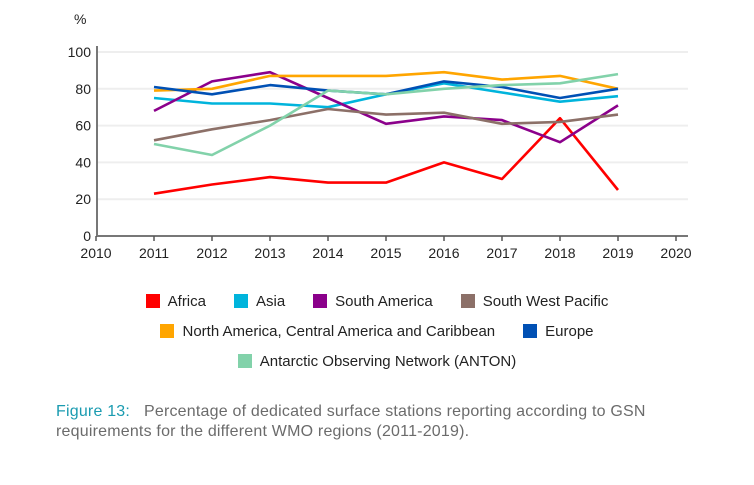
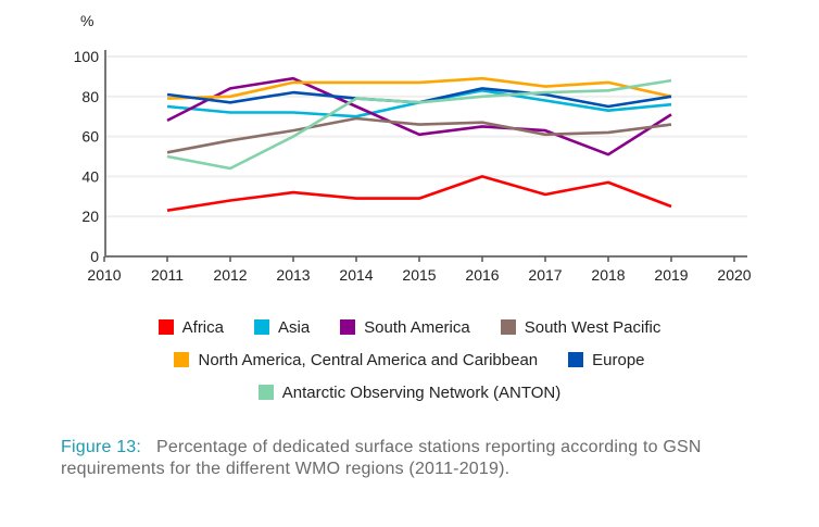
Africa/2018: 64 -> 37
